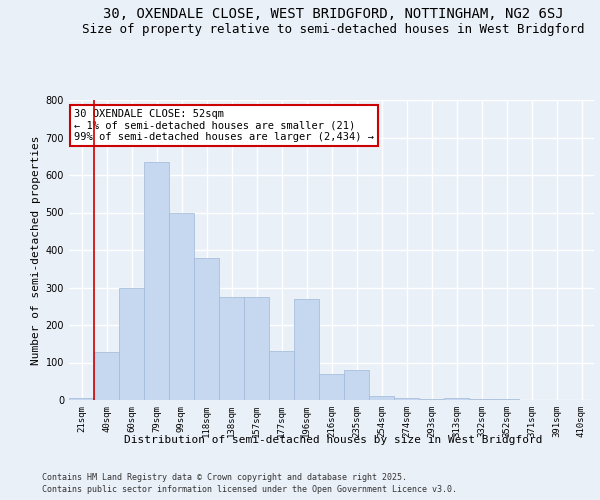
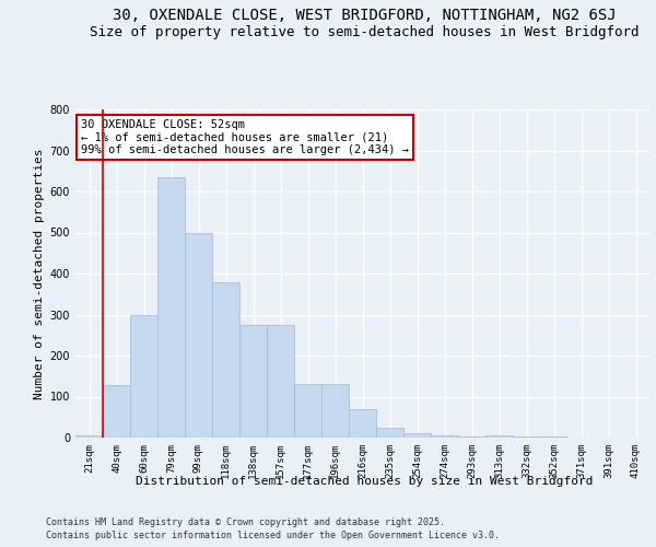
196sqm: 270 -> 130
235sqm: 80 -> 25
